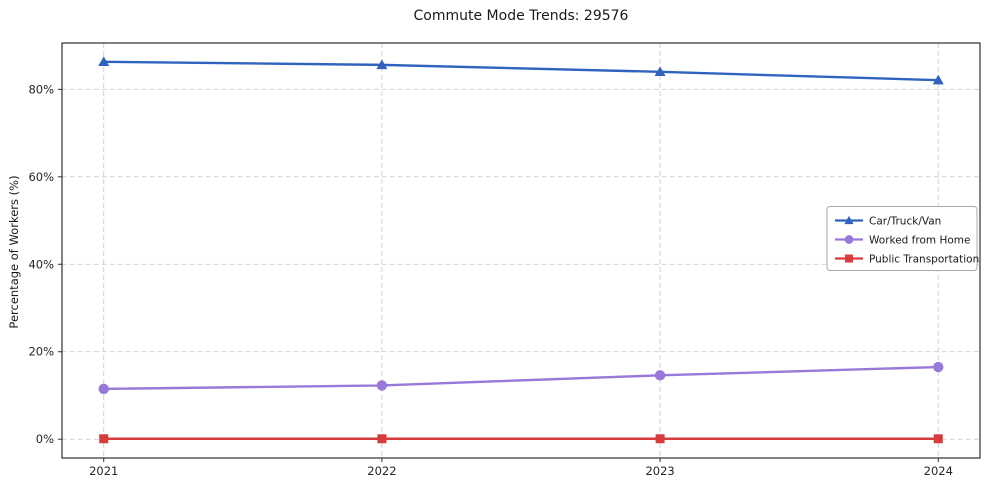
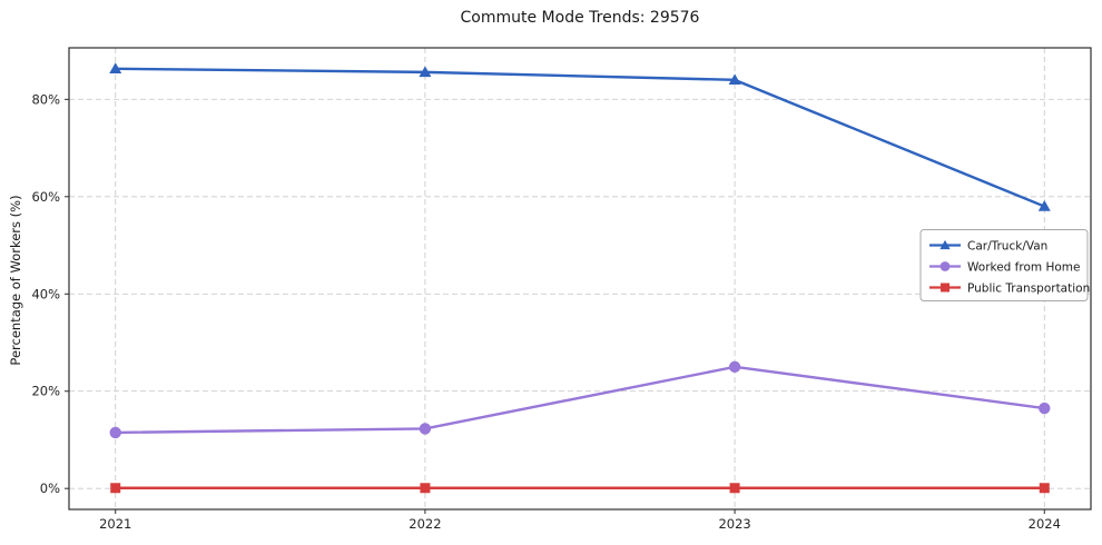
Worked from Home/2023: 15% -> 25%
Car/Truck/Van/2024: 82% -> 58%
